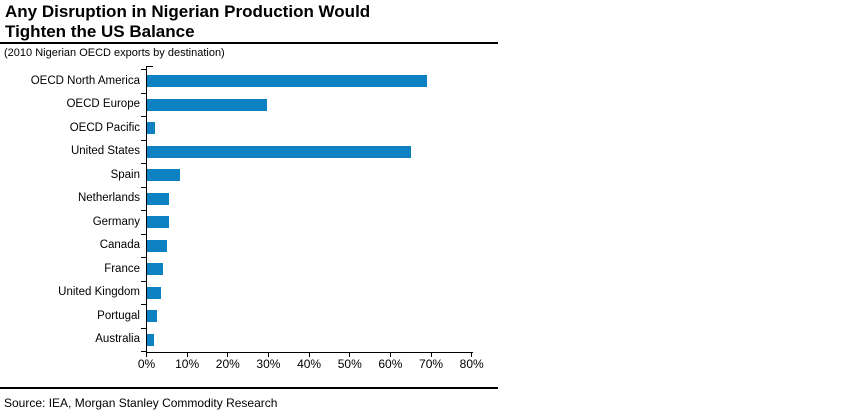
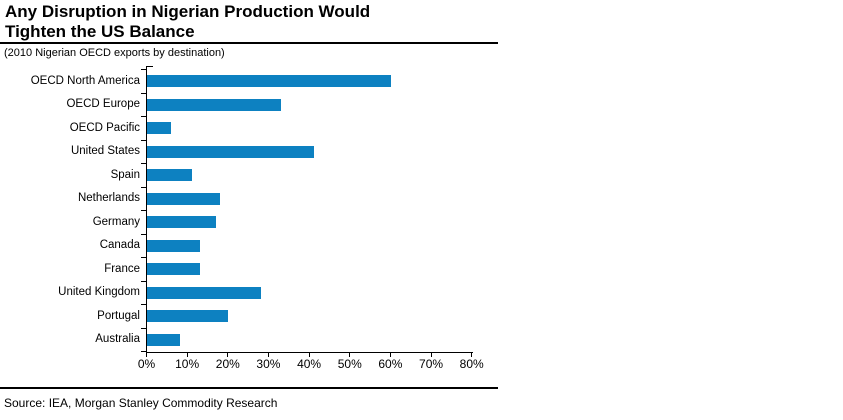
OECD North America: 69% -> 60%
OECD Europe: 30% -> 33%
OECD Pacific: 2% -> 6%
United States: 65% -> 41%
Spain: 8% -> 11%
Netherlands: 6% -> 18%
Germany: 6% -> 17%
Canada: 5% -> 13%
France: 4% -> 13%
United Kingdom: 4% -> 28%
Portugal: 2% -> 20%
Australia: 2% -> 8%
